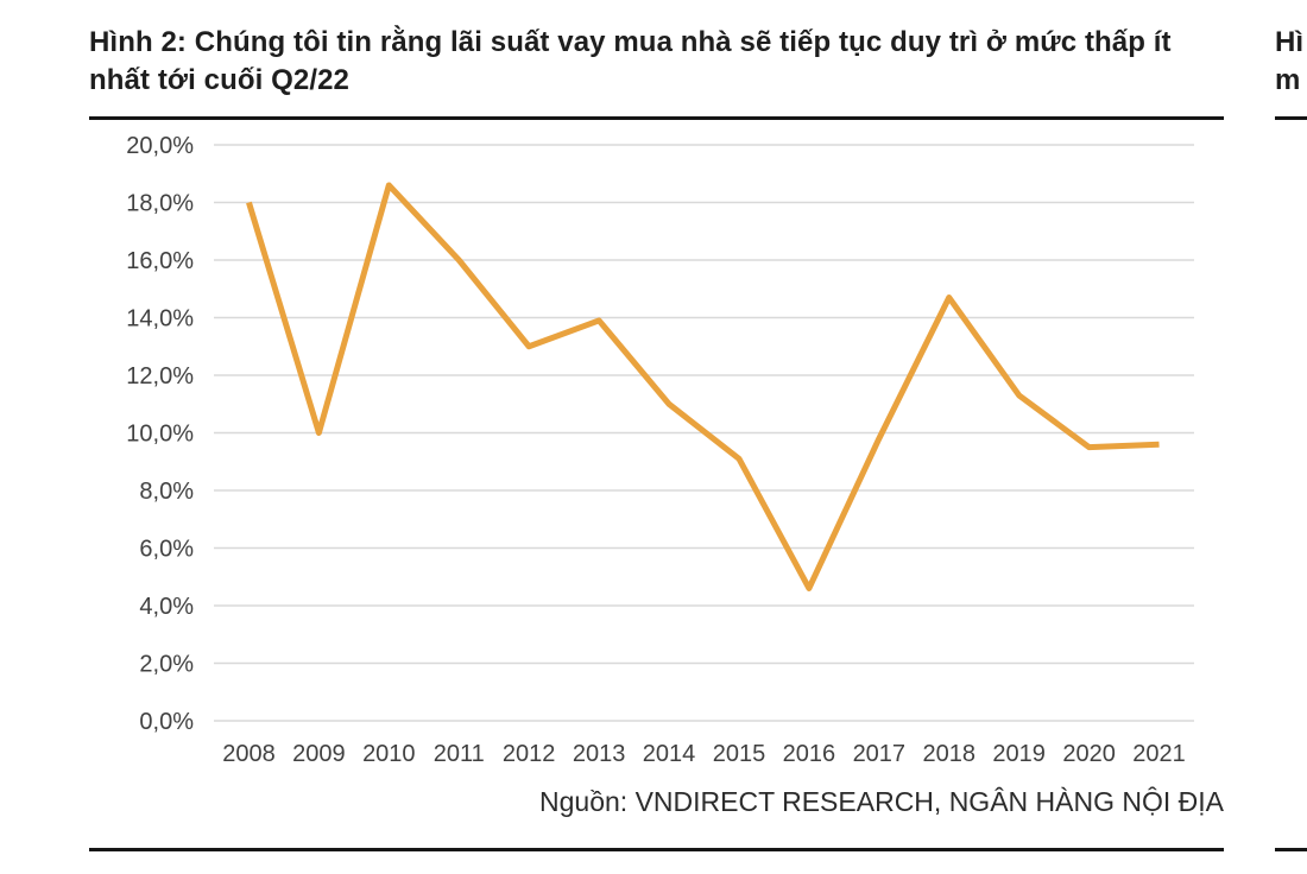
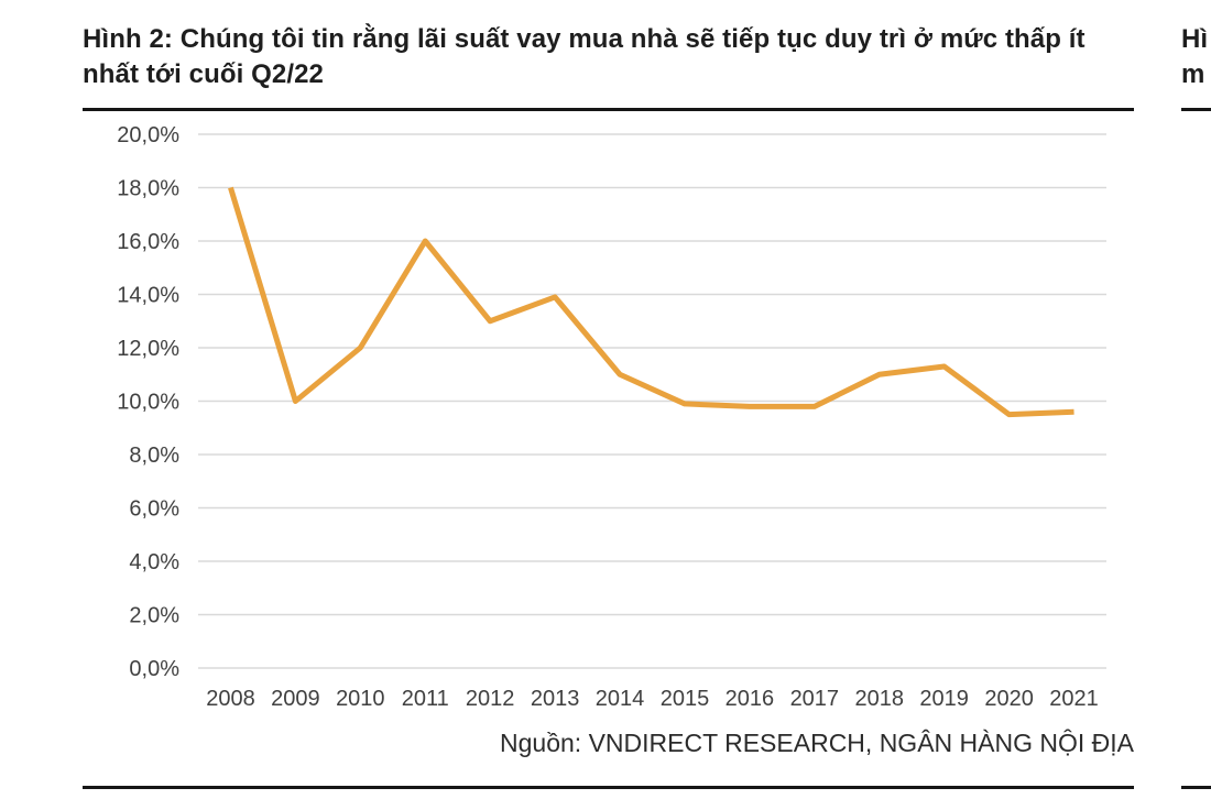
2010: 18,6% -> 12,0%
2015: 9,1% -> 9,9%
2016: 4,6% -> 9,8%
2018: 14,7% -> 11,0%
